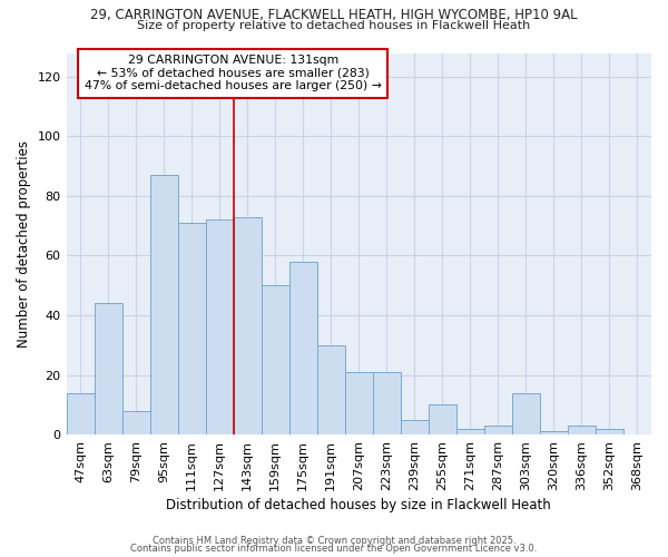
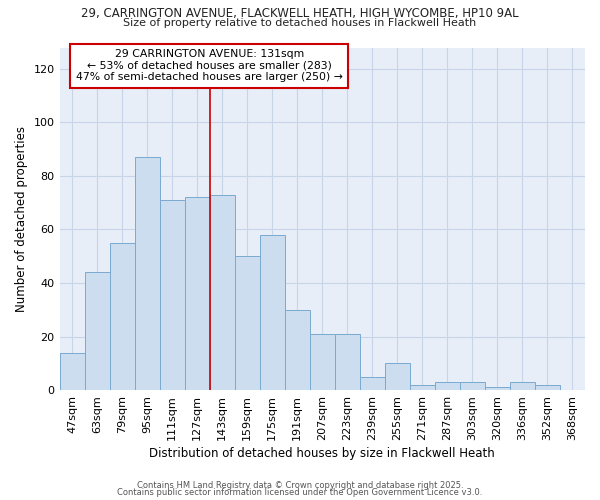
79sqm: 8 -> 55
303sqm: 14 -> 3
